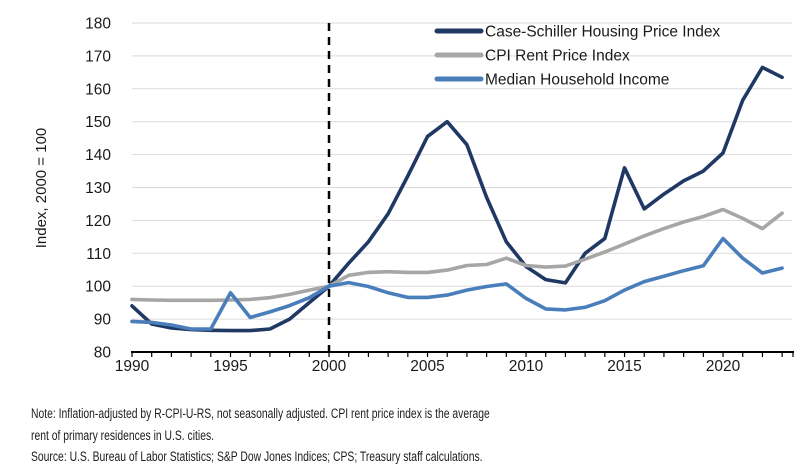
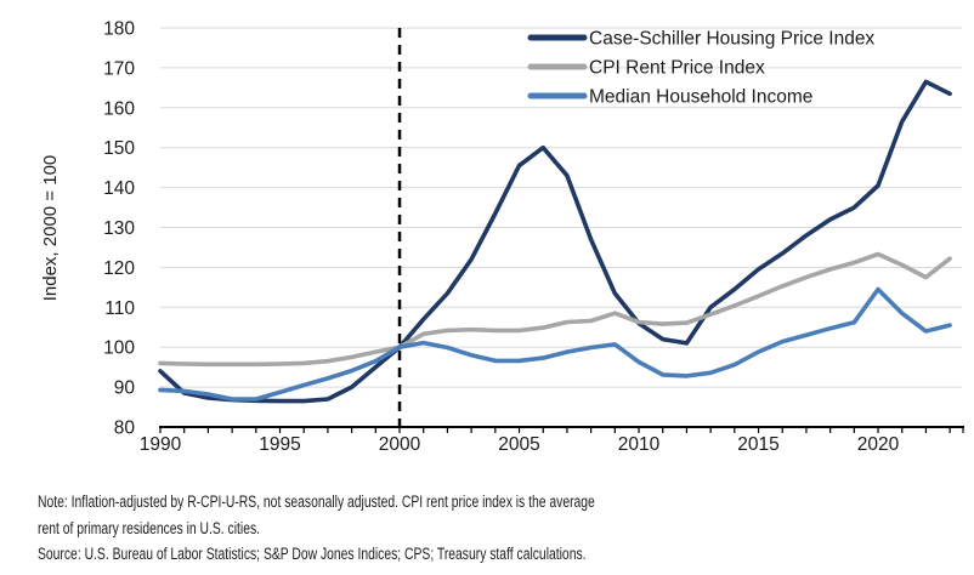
Median Household Income/1995: 98 -> 89
Case-Schiller Housing Price Index/2015: 136 -> 120
